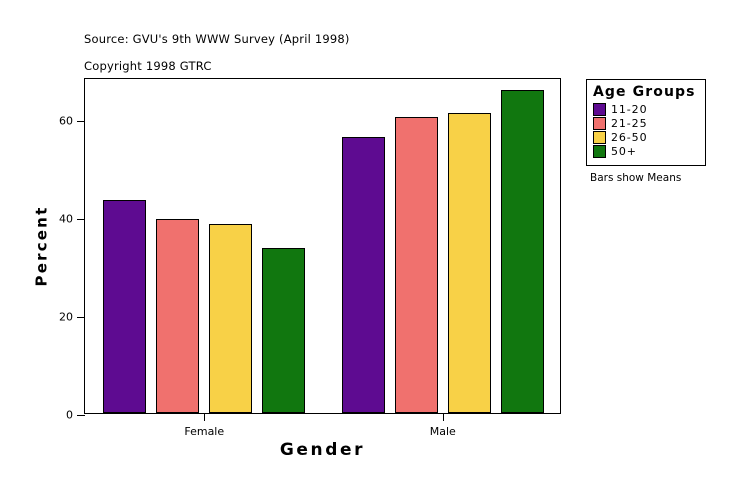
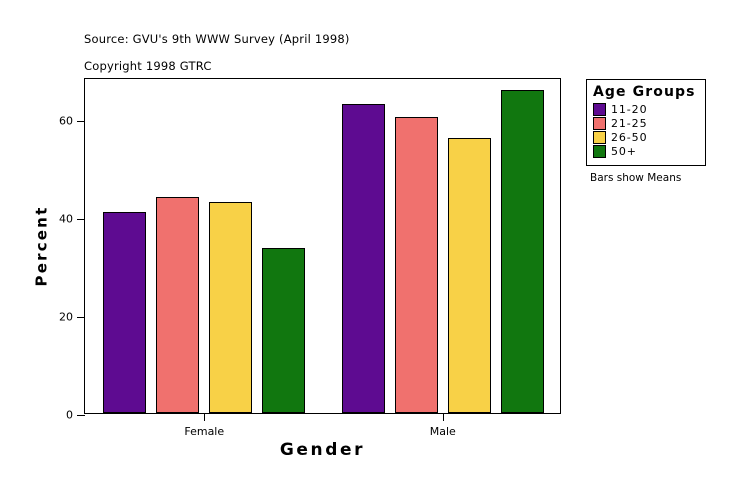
11-20/Female: 44 -> 41
21-25/Female: 40 -> 44
26-50/Female: 38 -> 43
11-20/Male: 56 -> 63
26-50/Male: 61 -> 56
